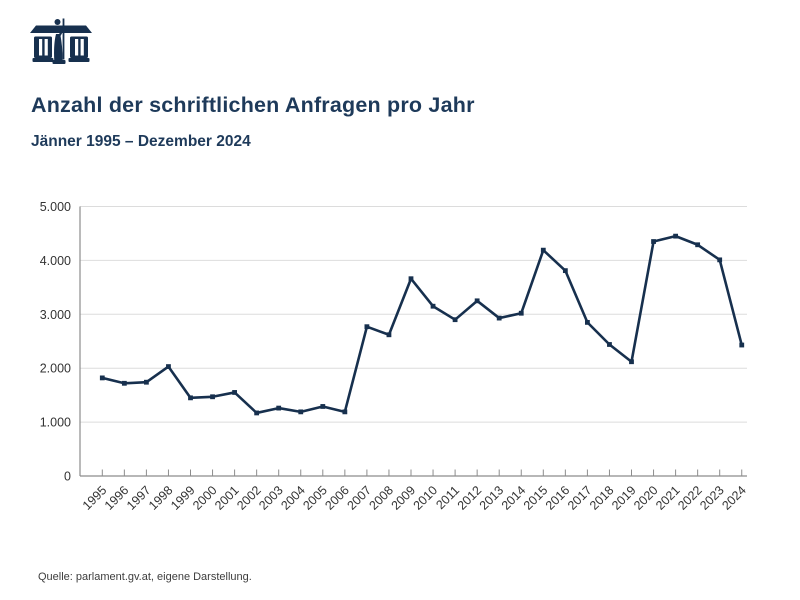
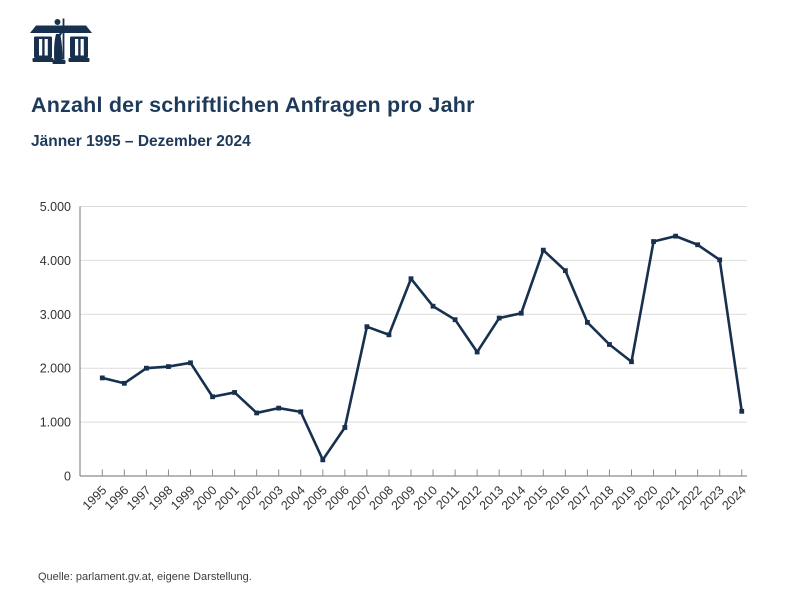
1997: 1700 -> 2000
1999: 1400 -> 2100
2005: 1300 -> 300
2006: 1200 -> 900
2012: 3200 -> 2300
2024: 2400 -> 1200
